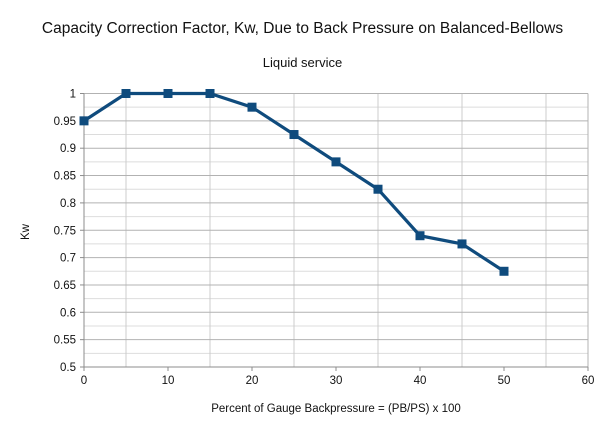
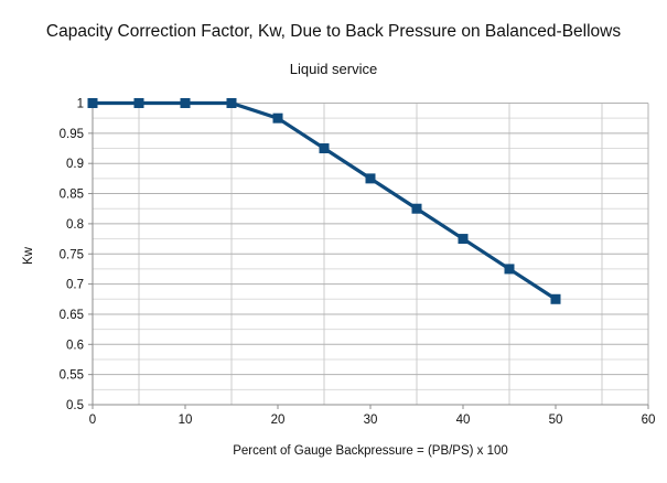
0: 0.95 -> 1.00
40: 0.74 -> 0.78
